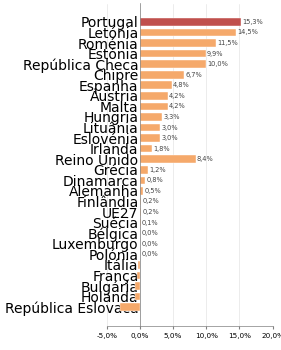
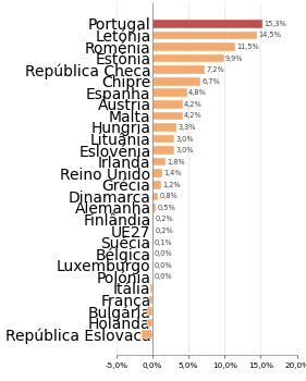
República Checa: 10,0% -> 7,2%
Reino Unido: 8,4% -> 1,4%
República Eslovaca: -3,0% -> -1,5%
